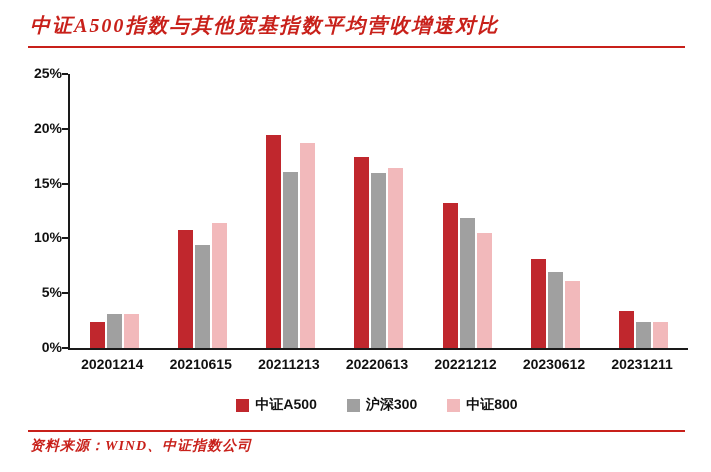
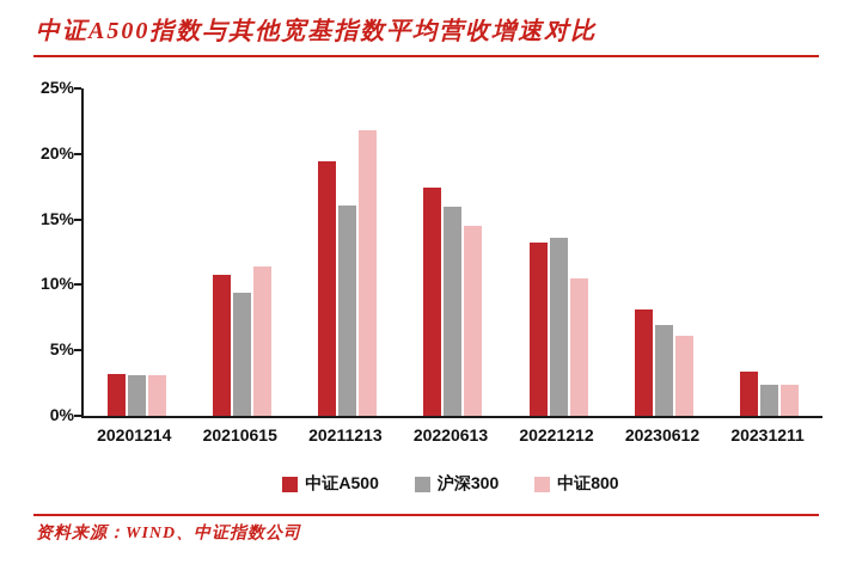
中证A500/20201214: 2.4% -> 3.2%
中证800/20211213: 18.7% -> 21.8%
中证800/20220613: 16.4% -> 14.5%
沪深300/20221212: 11.9% -> 13.6%
